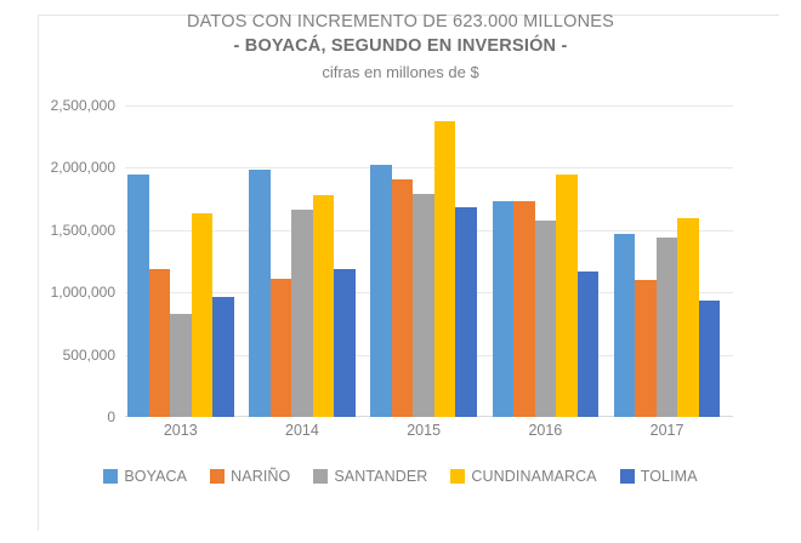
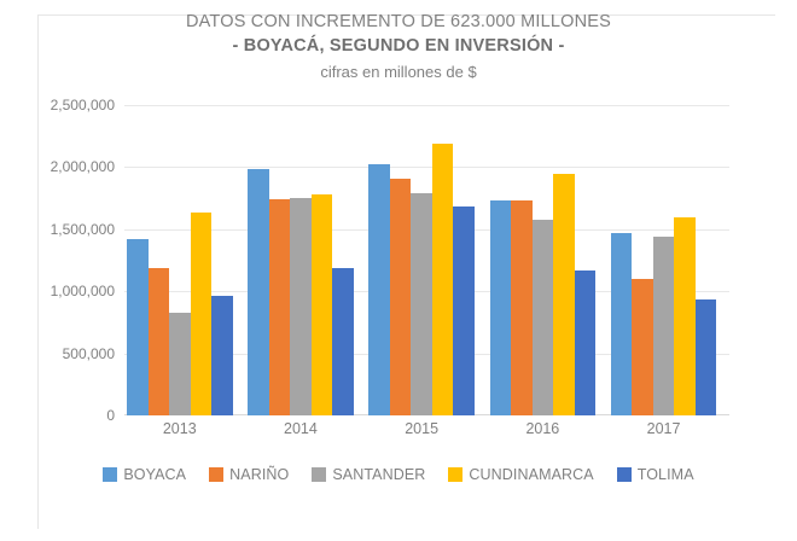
BOYACA/2013: 1950000 -> 1420000
NARIÑO/2014: 1110000 -> 1740000
SANTANDER/2014: 1660000 -> 1750000
CUNDINAMARCA/2015: 2370000 -> 2190000
